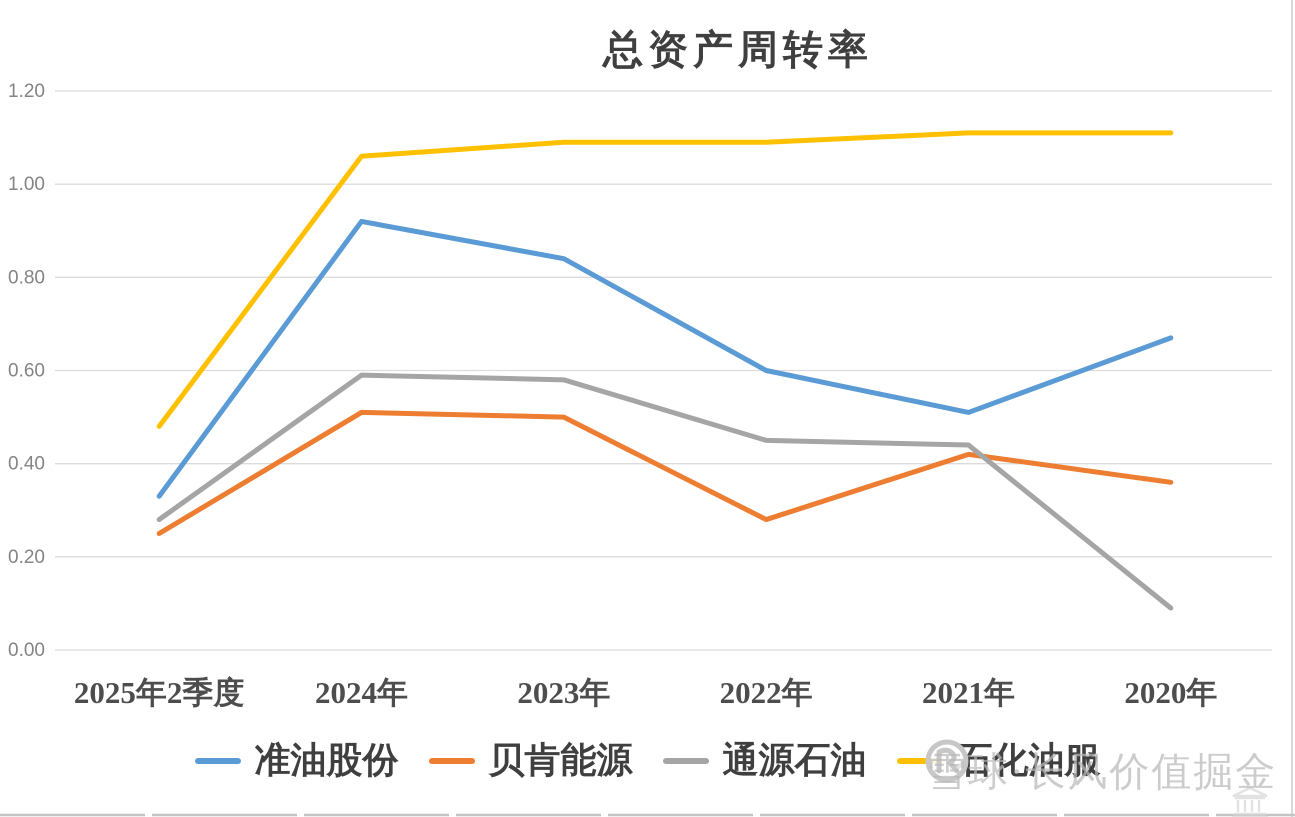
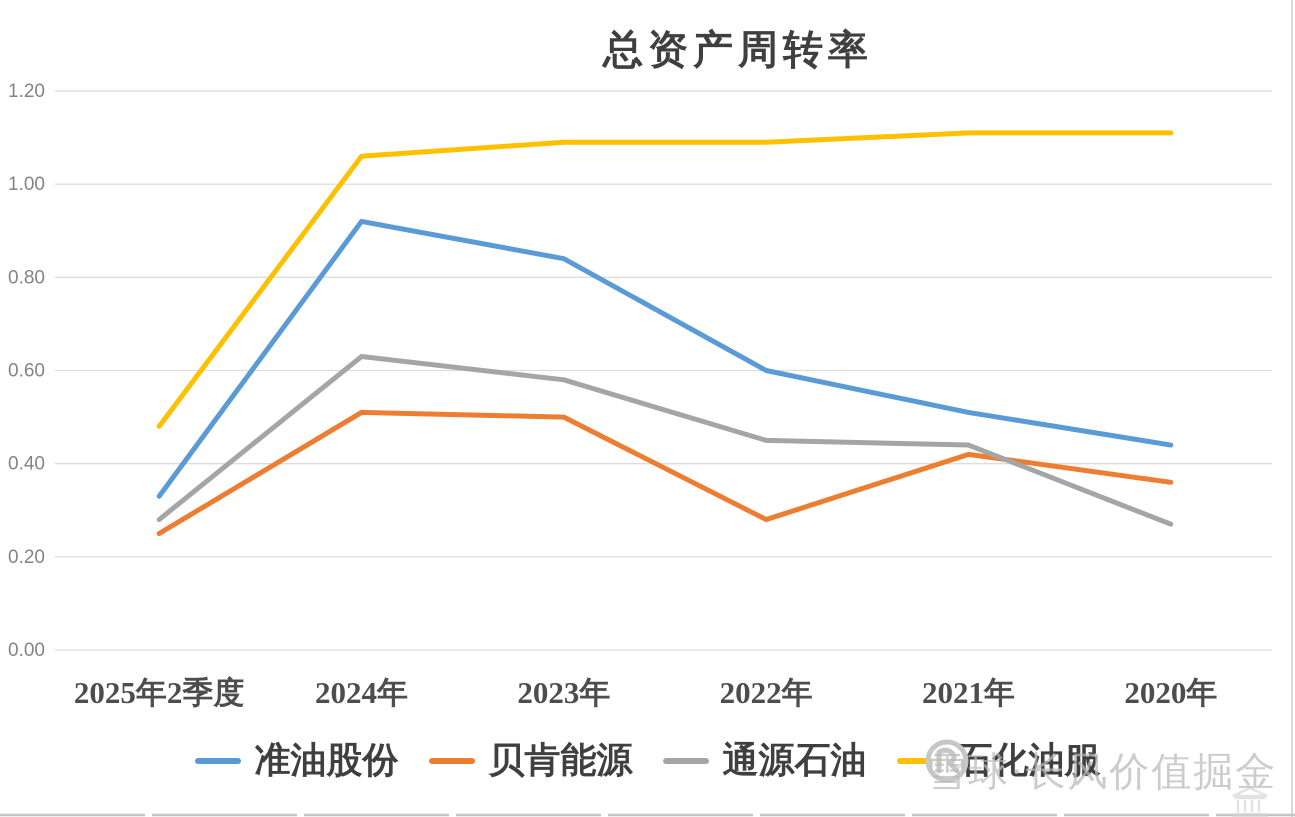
通源石油/2024年: 0.59 -> 0.63
准油股份/2020年: 0.67 -> 0.44
通源石油/2020年: 0.09 -> 0.27
